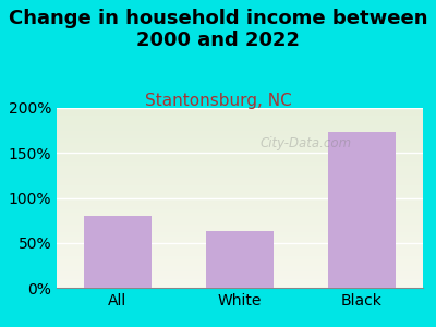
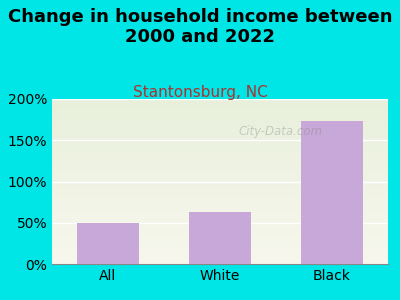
All: 80% -> 50%
